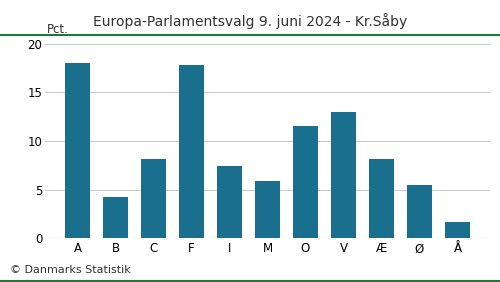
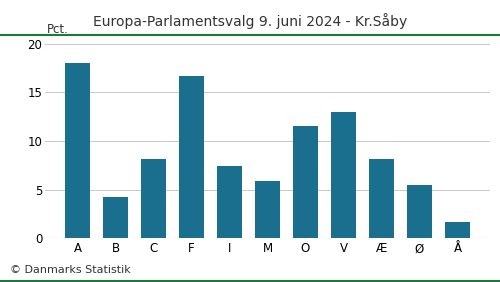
F: 17.8 -> 16.7
